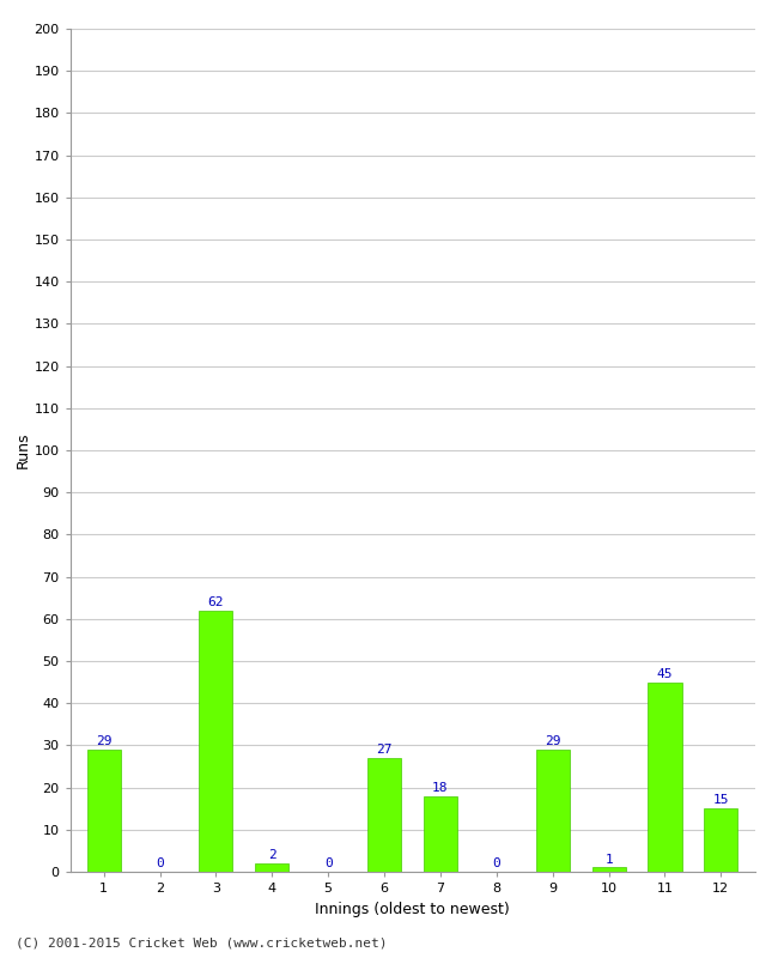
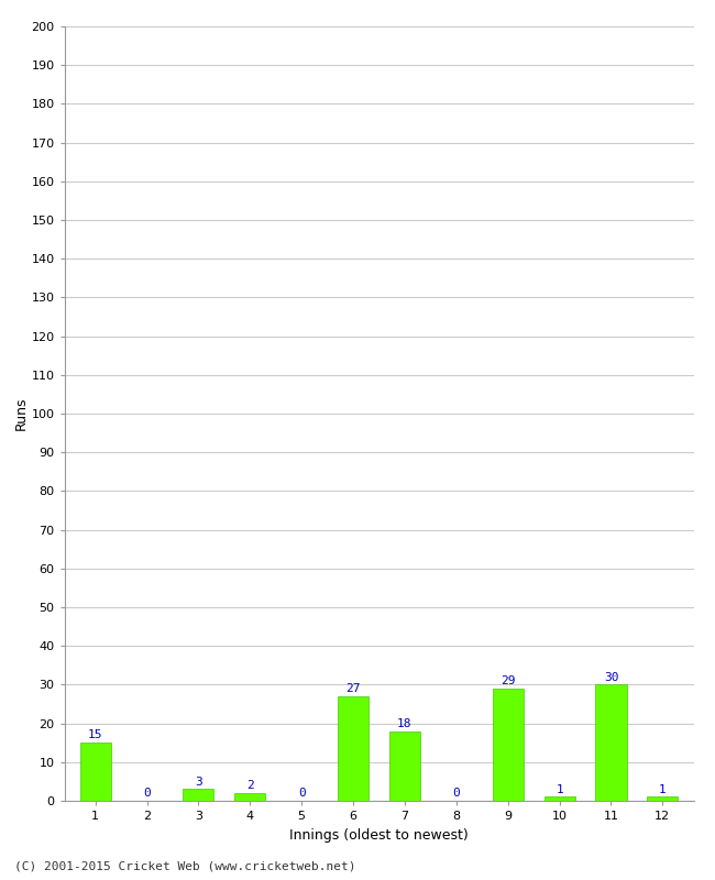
1: 29 -> 15
3: 62 -> 3
11: 45 -> 30
12: 15 -> 1
